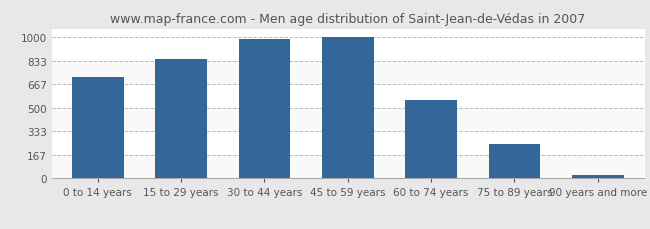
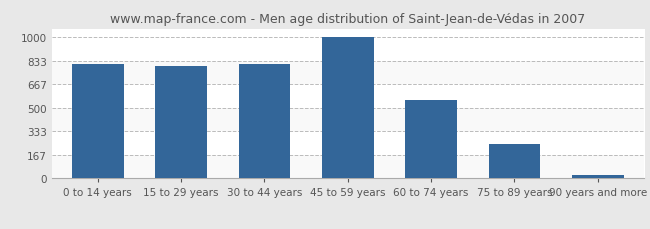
0 to 14 years: 720 -> 810
15 to 29 years: 850 -> 800
30 to 44 years: 990 -> 810
